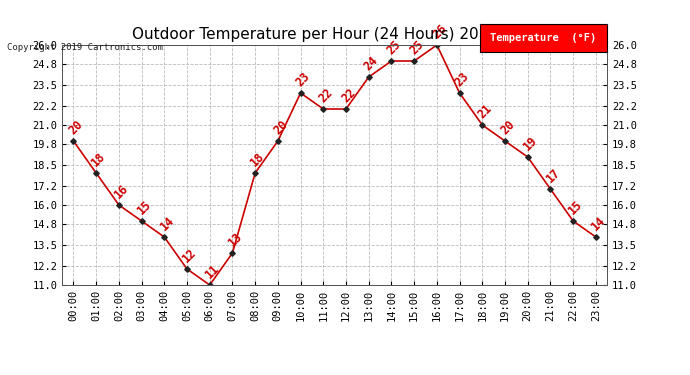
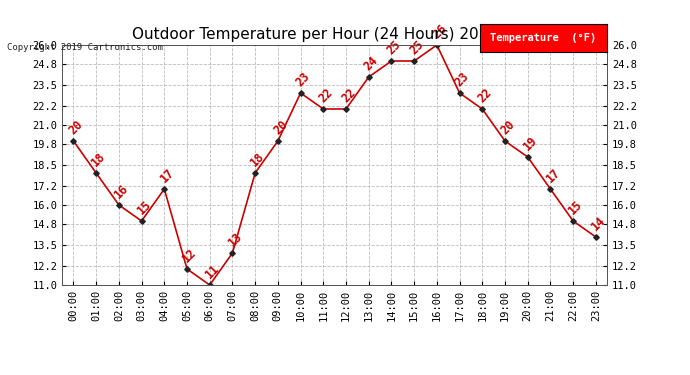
04:00: 14 -> 17
18:00: 21 -> 22
